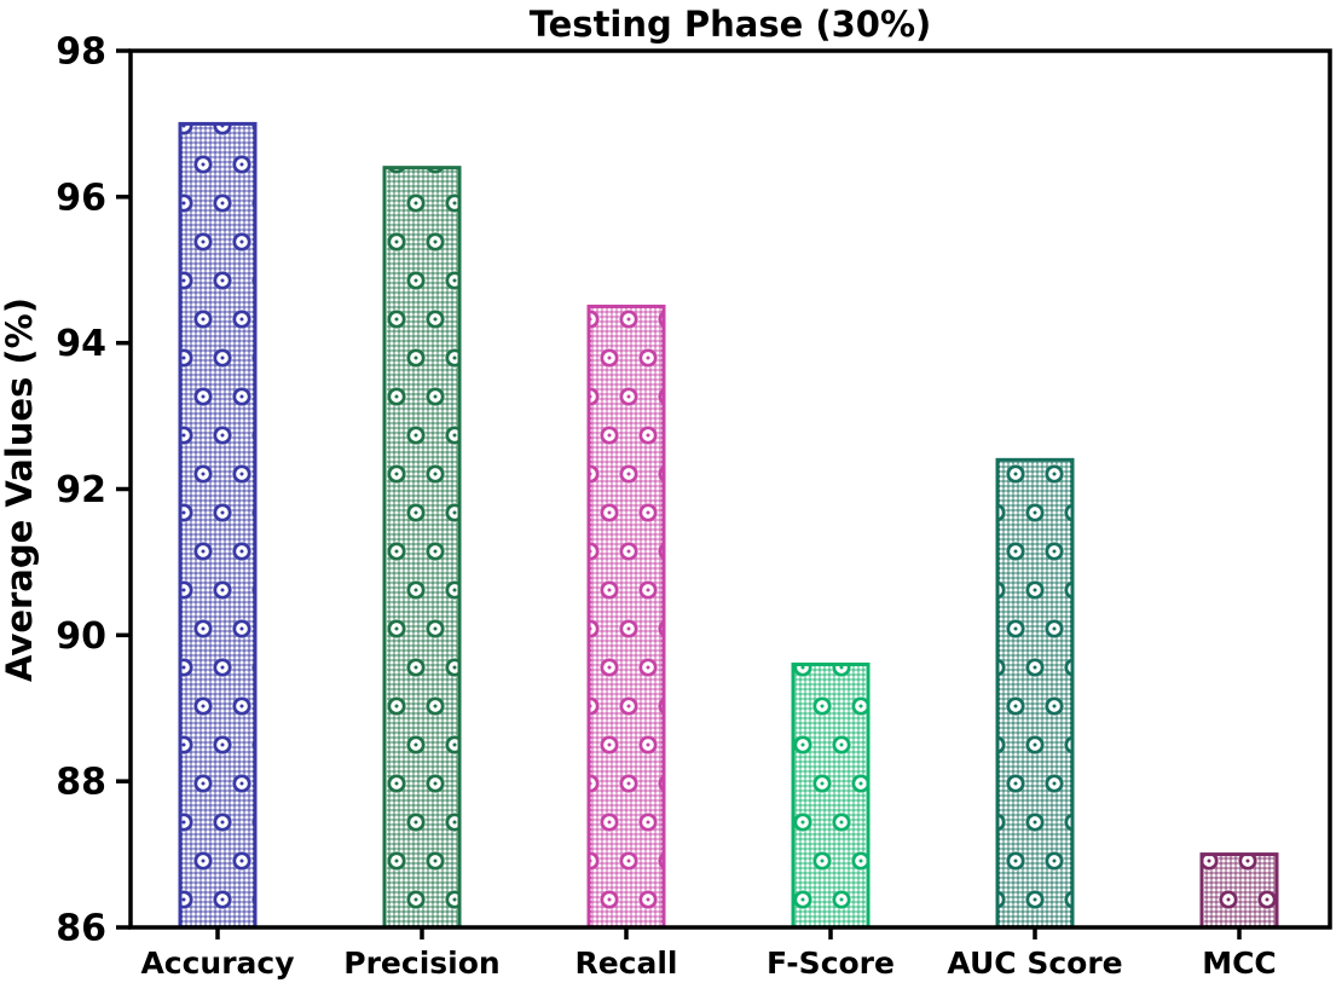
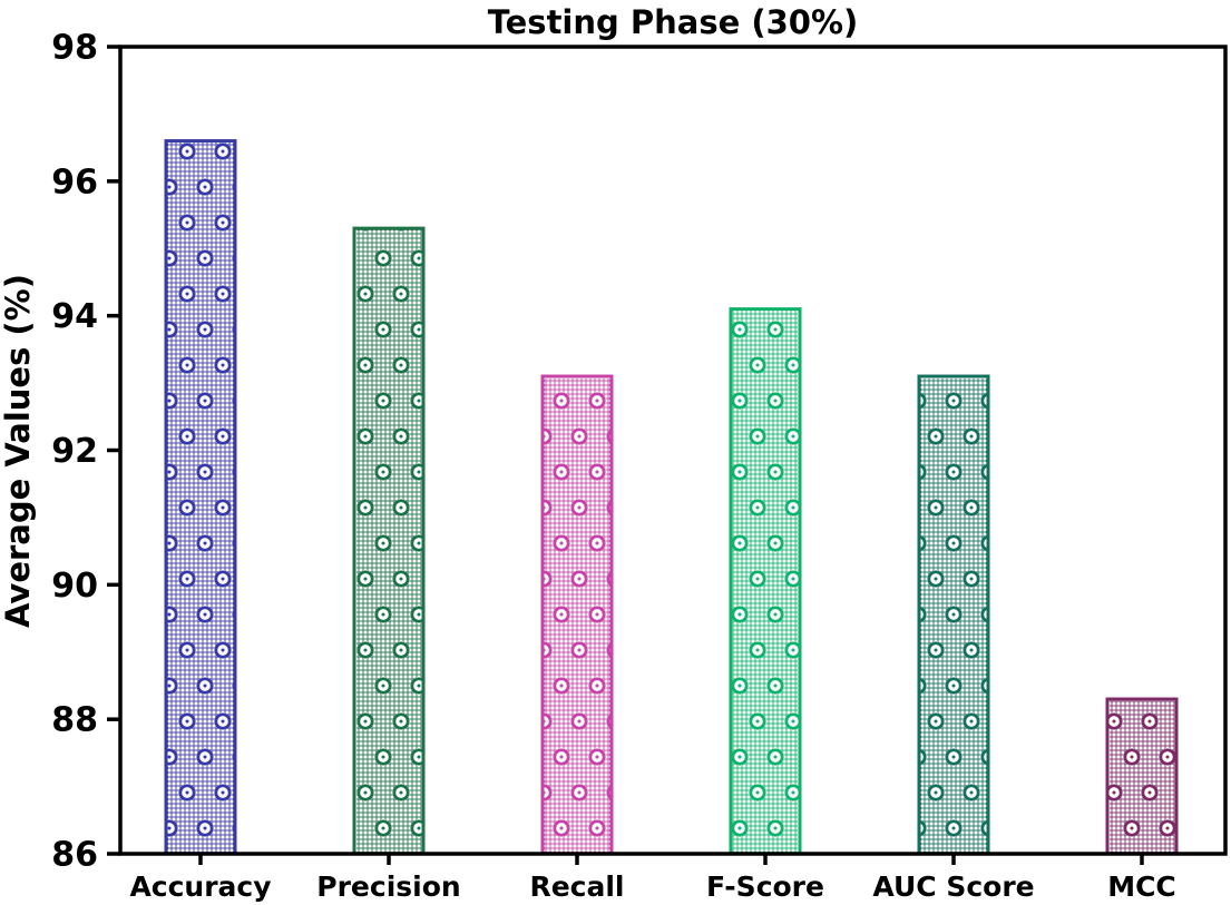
Accuracy: 97.0 -> 96.6
Precision: 96.4 -> 95.3
Recall: 94.5 -> 93.1
F-Score: 89.6 -> 94.1
AUC Score: 92.4 -> 93.1
MCC: 87.0 -> 88.3
